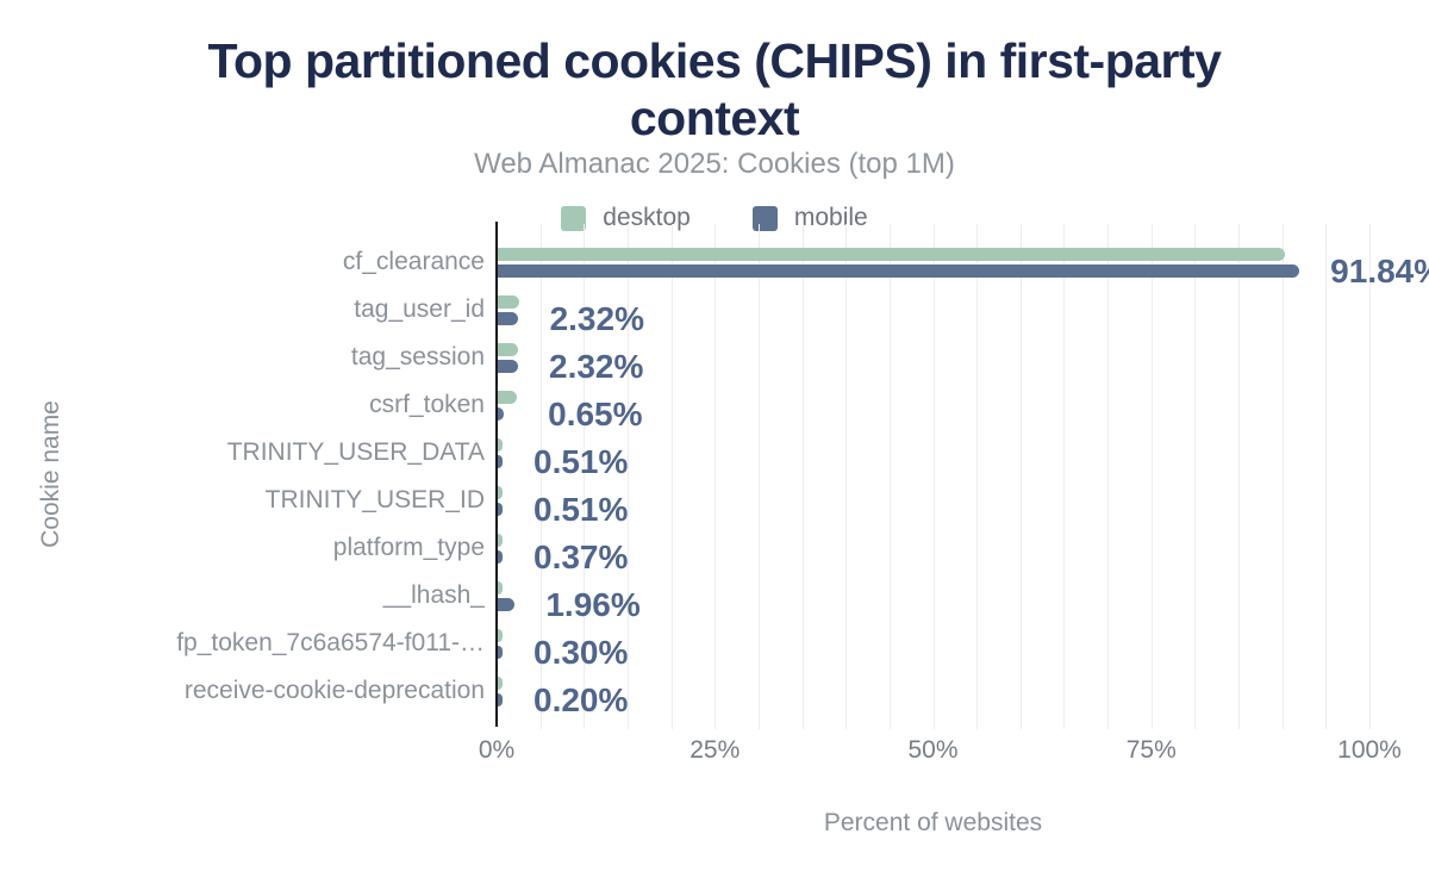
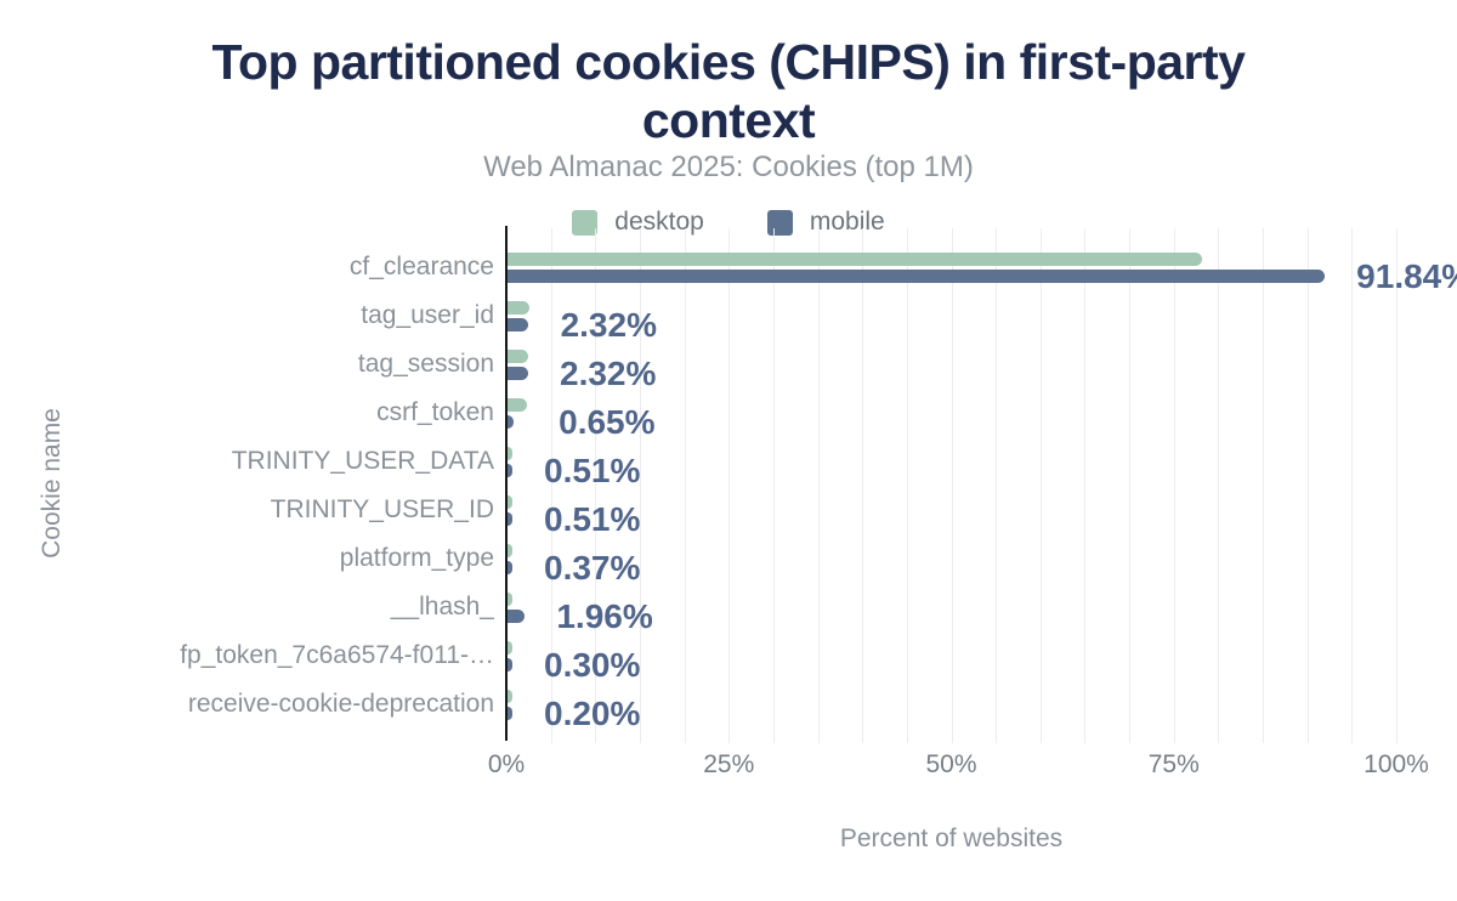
desktop/cf_clearance: 90% -> 78%
